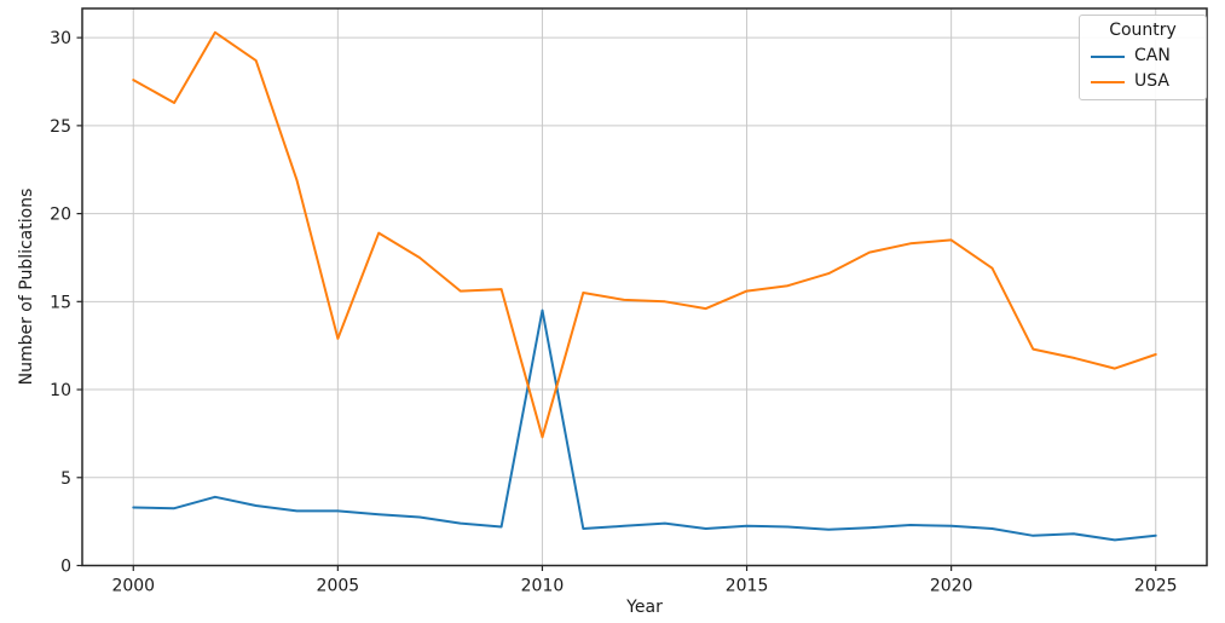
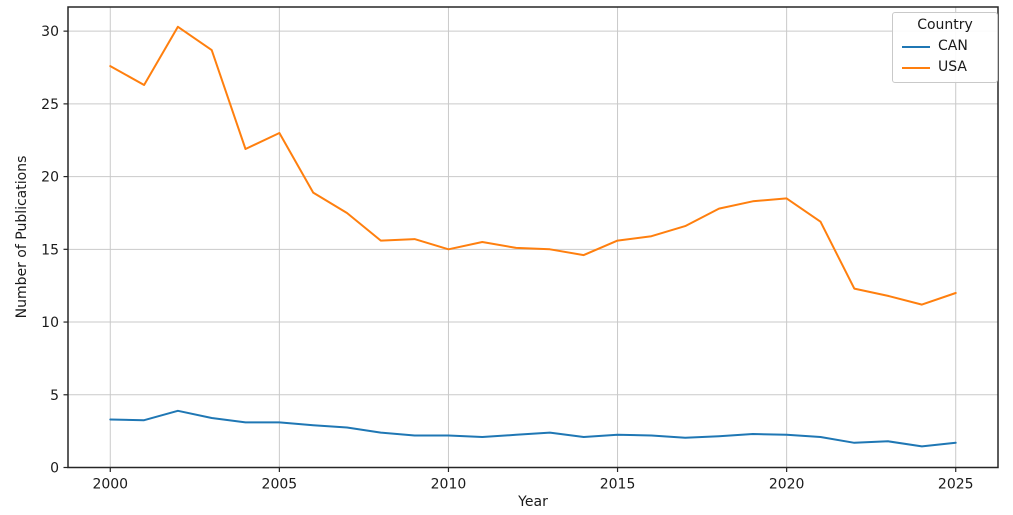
USA/2005: 12.9 -> 23.0
CAN/2010: 14.5 -> 2.2
USA/2010: 7.3 -> 15.0
